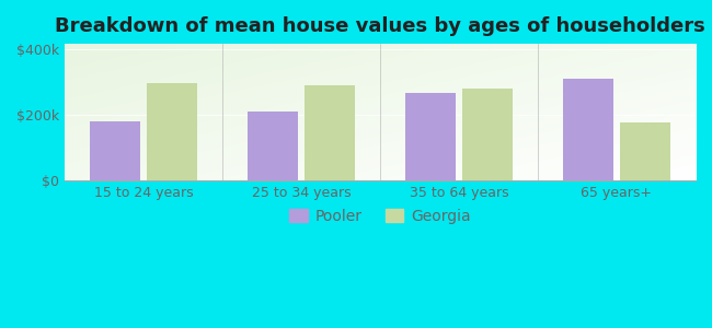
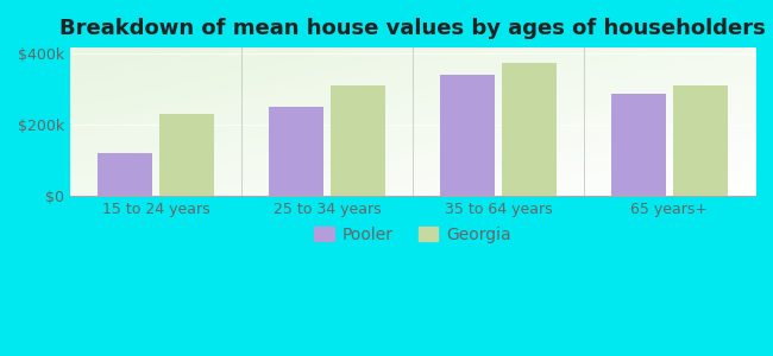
Pooler/15 to 24 years: $180k -> $120k
Georgia/15 to 24 years: $295k -> $228k
Pooler/25 to 34 years: $210k -> $248k
Georgia/25 to 34 years: $290k -> $308k
Pooler/35 to 64 years: $265k -> $338k
Georgia/35 to 64 years: $280k -> $372k
Pooler/65 years+: $310k -> $285k
Georgia/65 years+: $175k -> $310k
